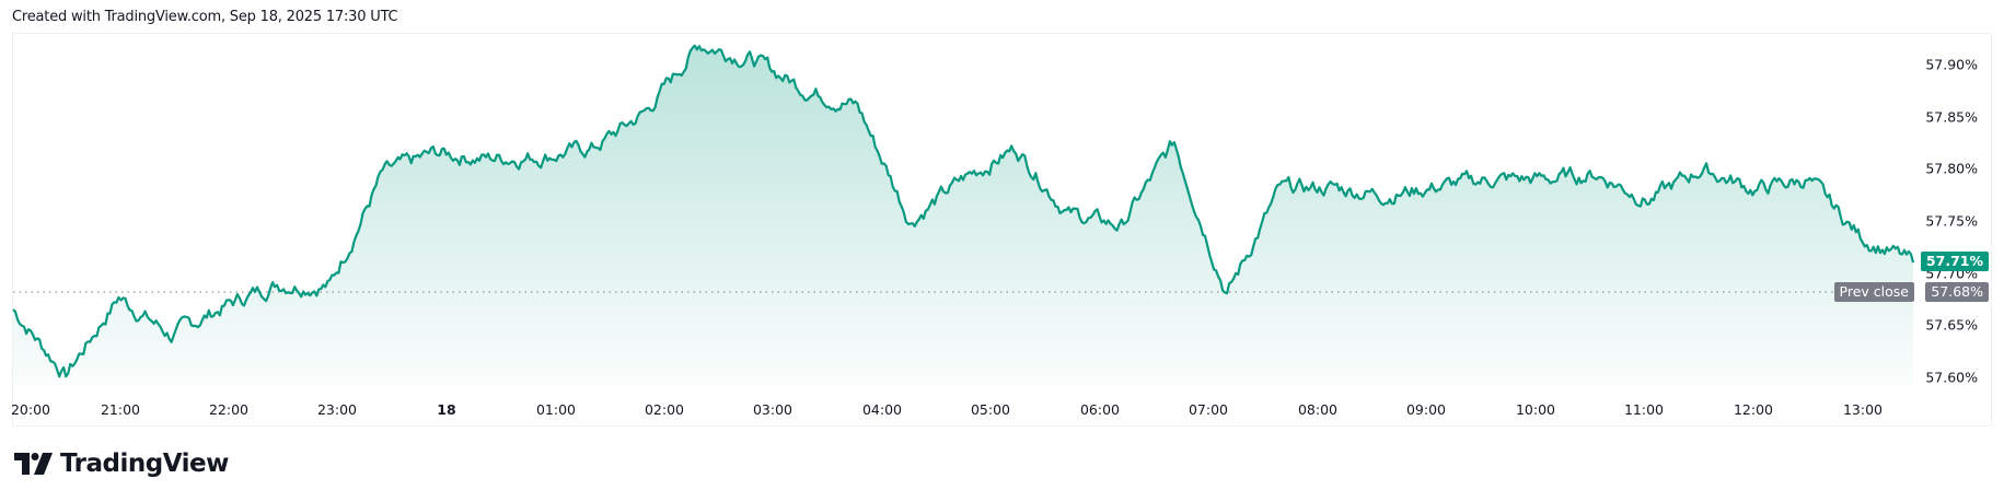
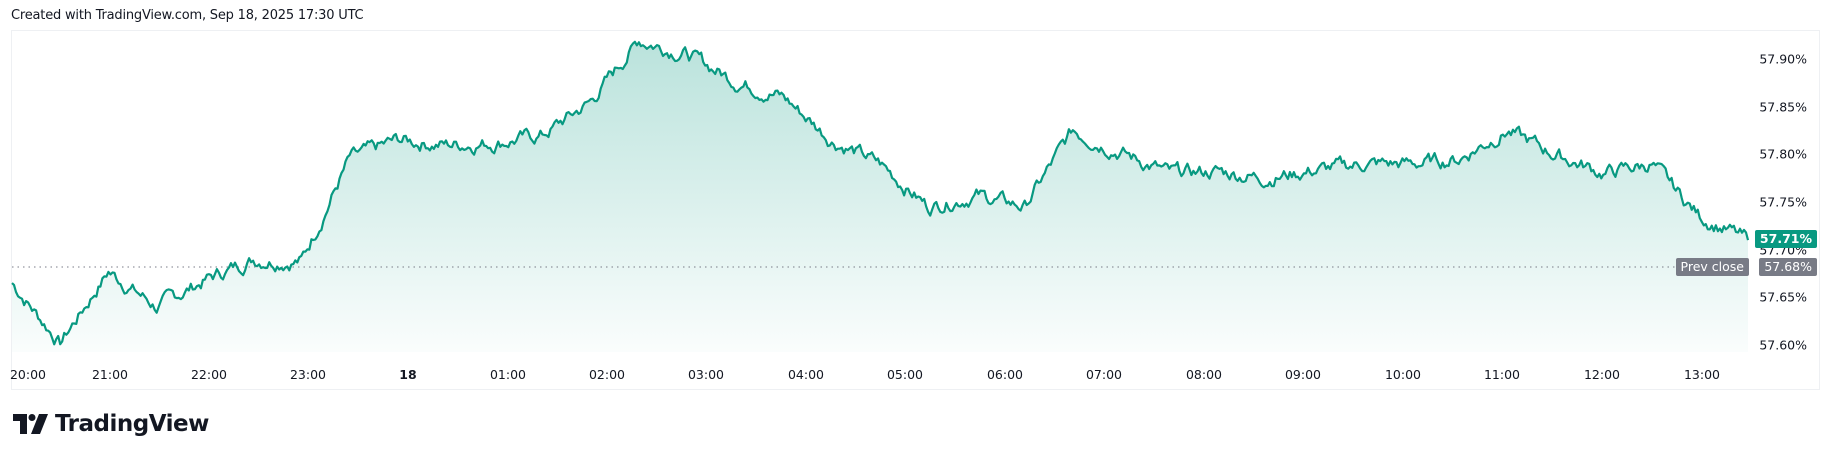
04:00: 57.75% -> 57.81%
05:00: 57.82% -> 57.74%
07:00: 57.68% -> 57.80%
11:00: 57.77% -> 57.83%
